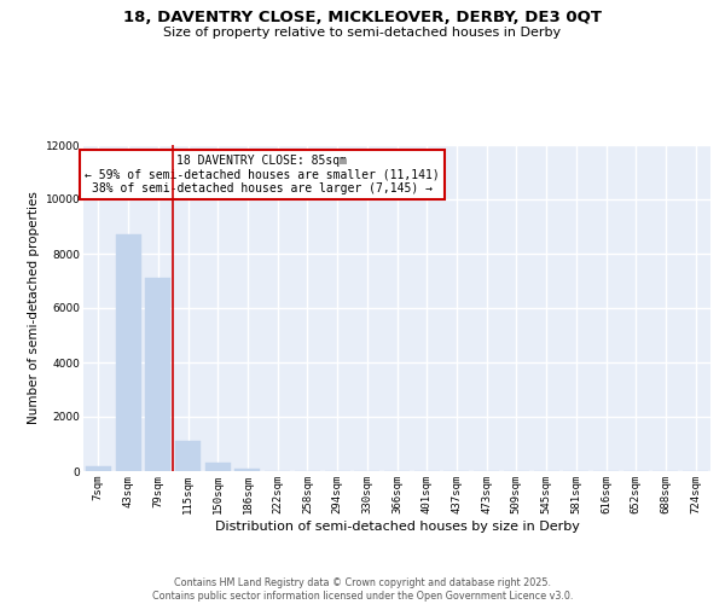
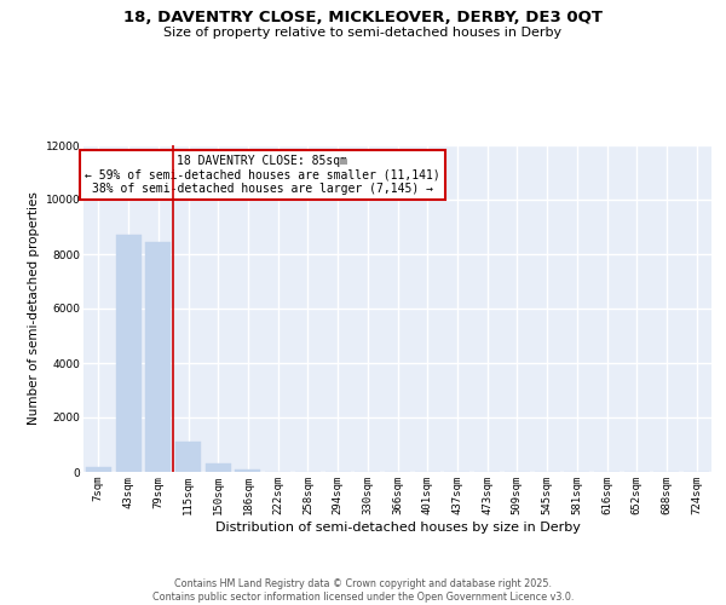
79sqm: 7100 -> 8450
